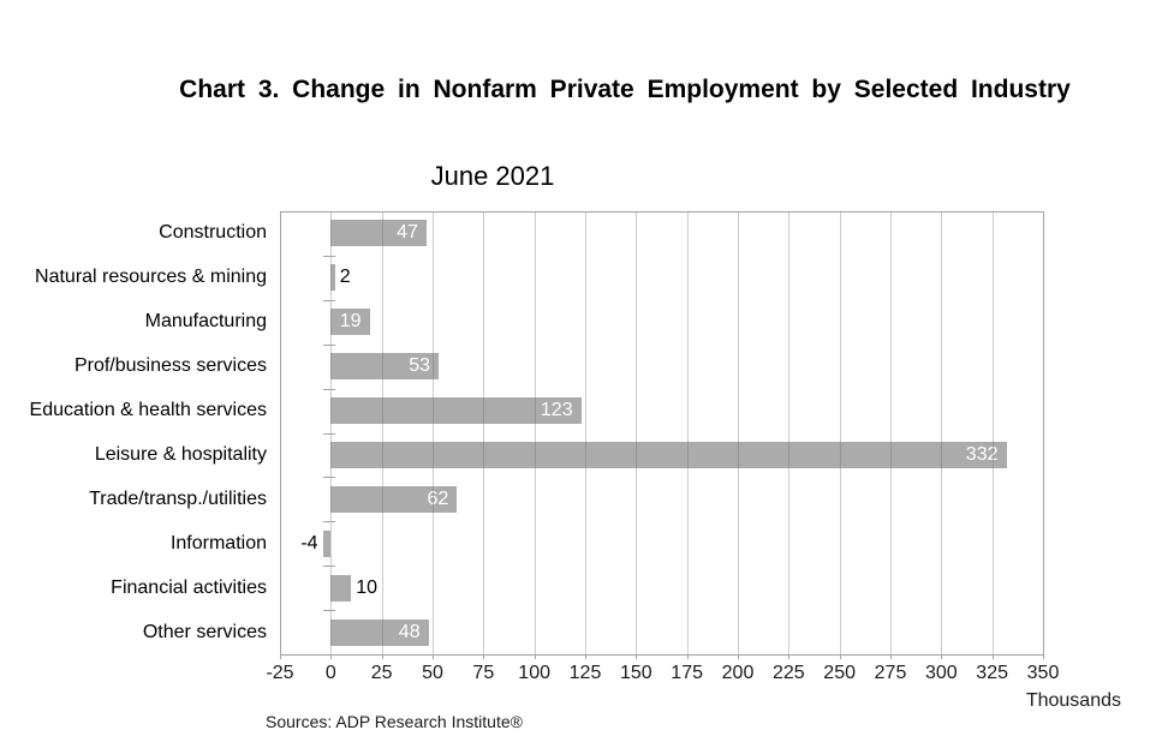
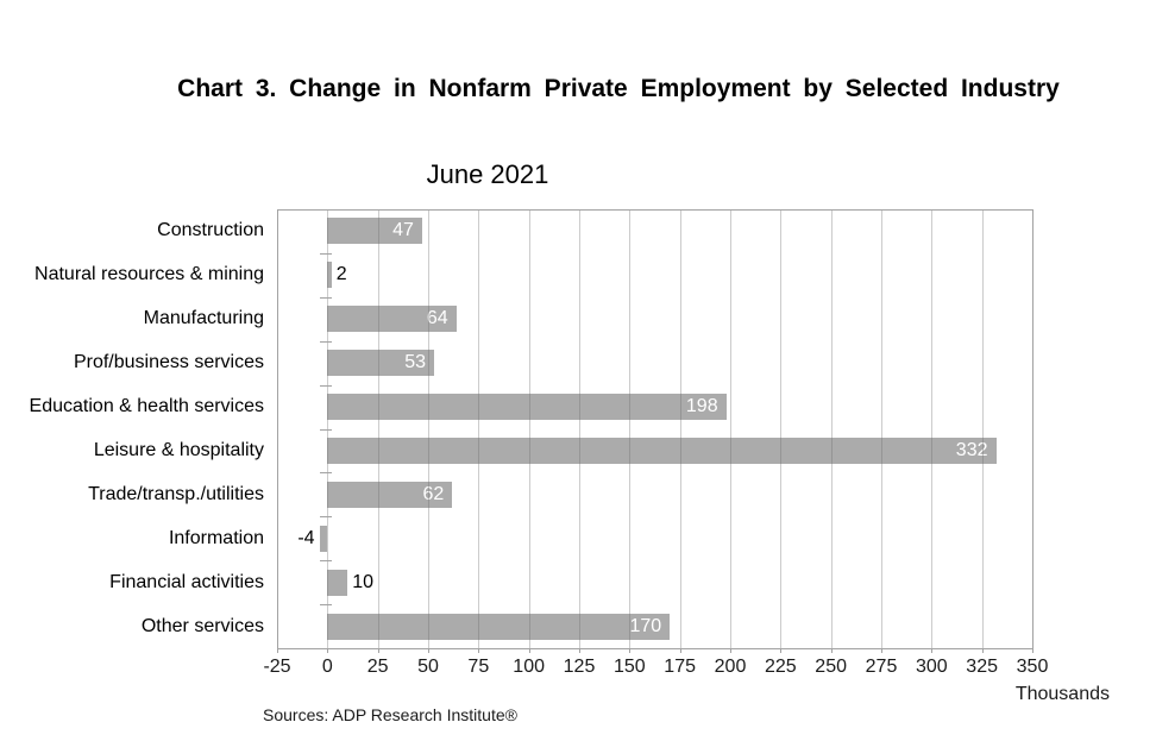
Manufacturing: 19 -> 64
Education & health services: 123 -> 198
Other services: 48 -> 170
